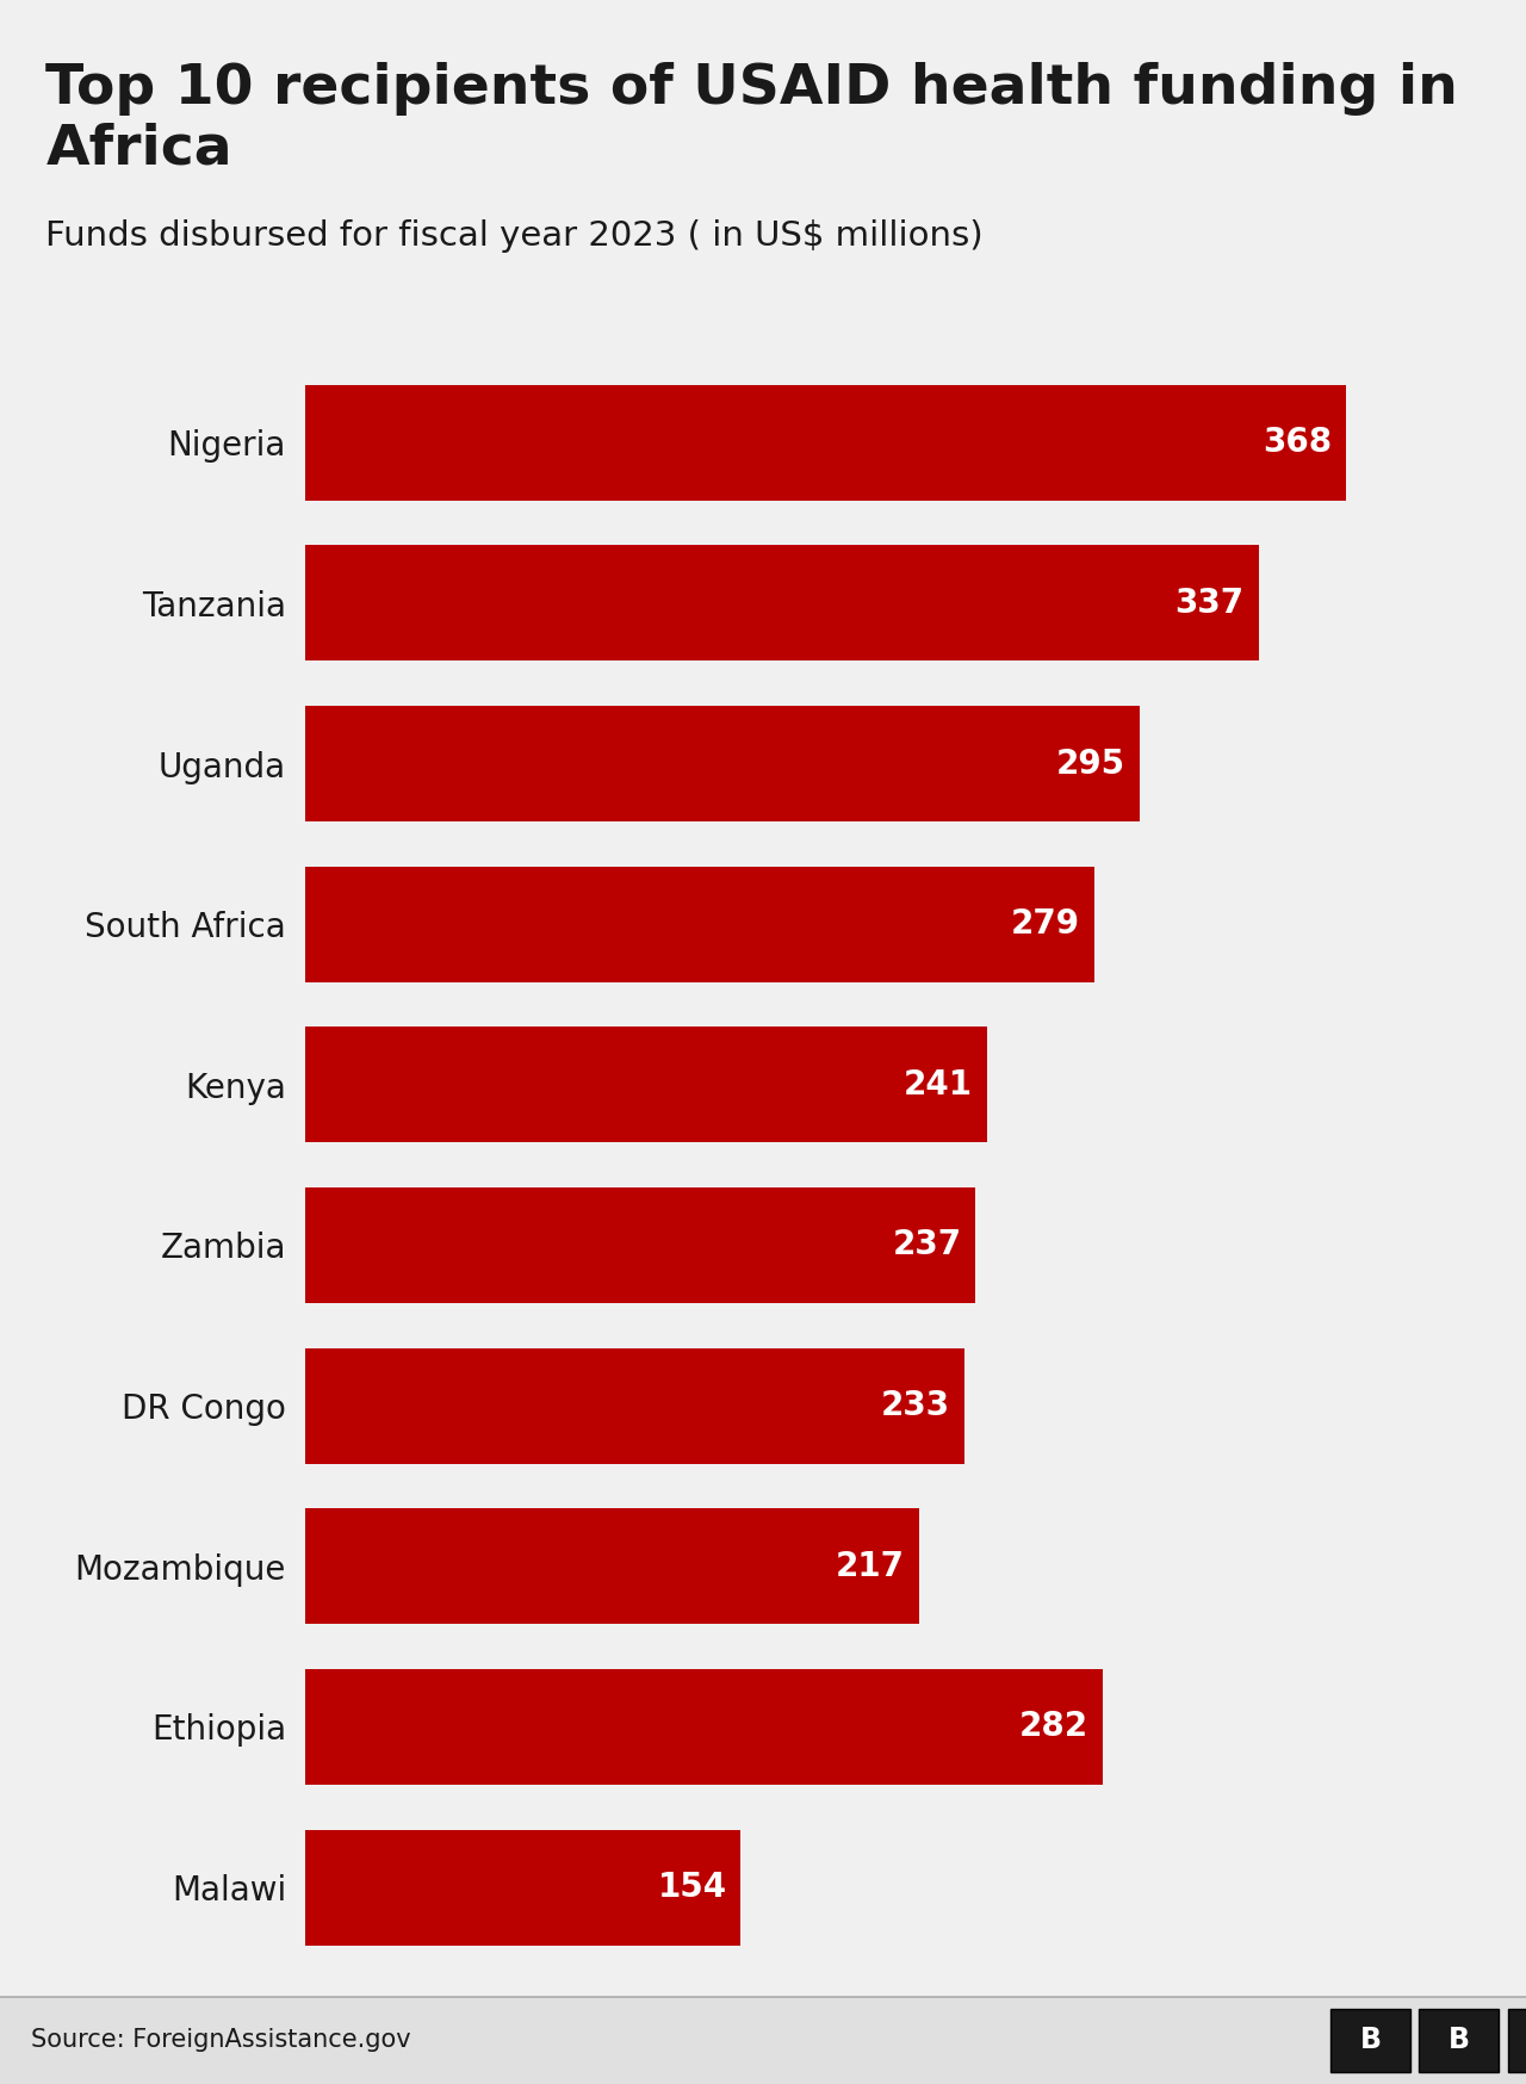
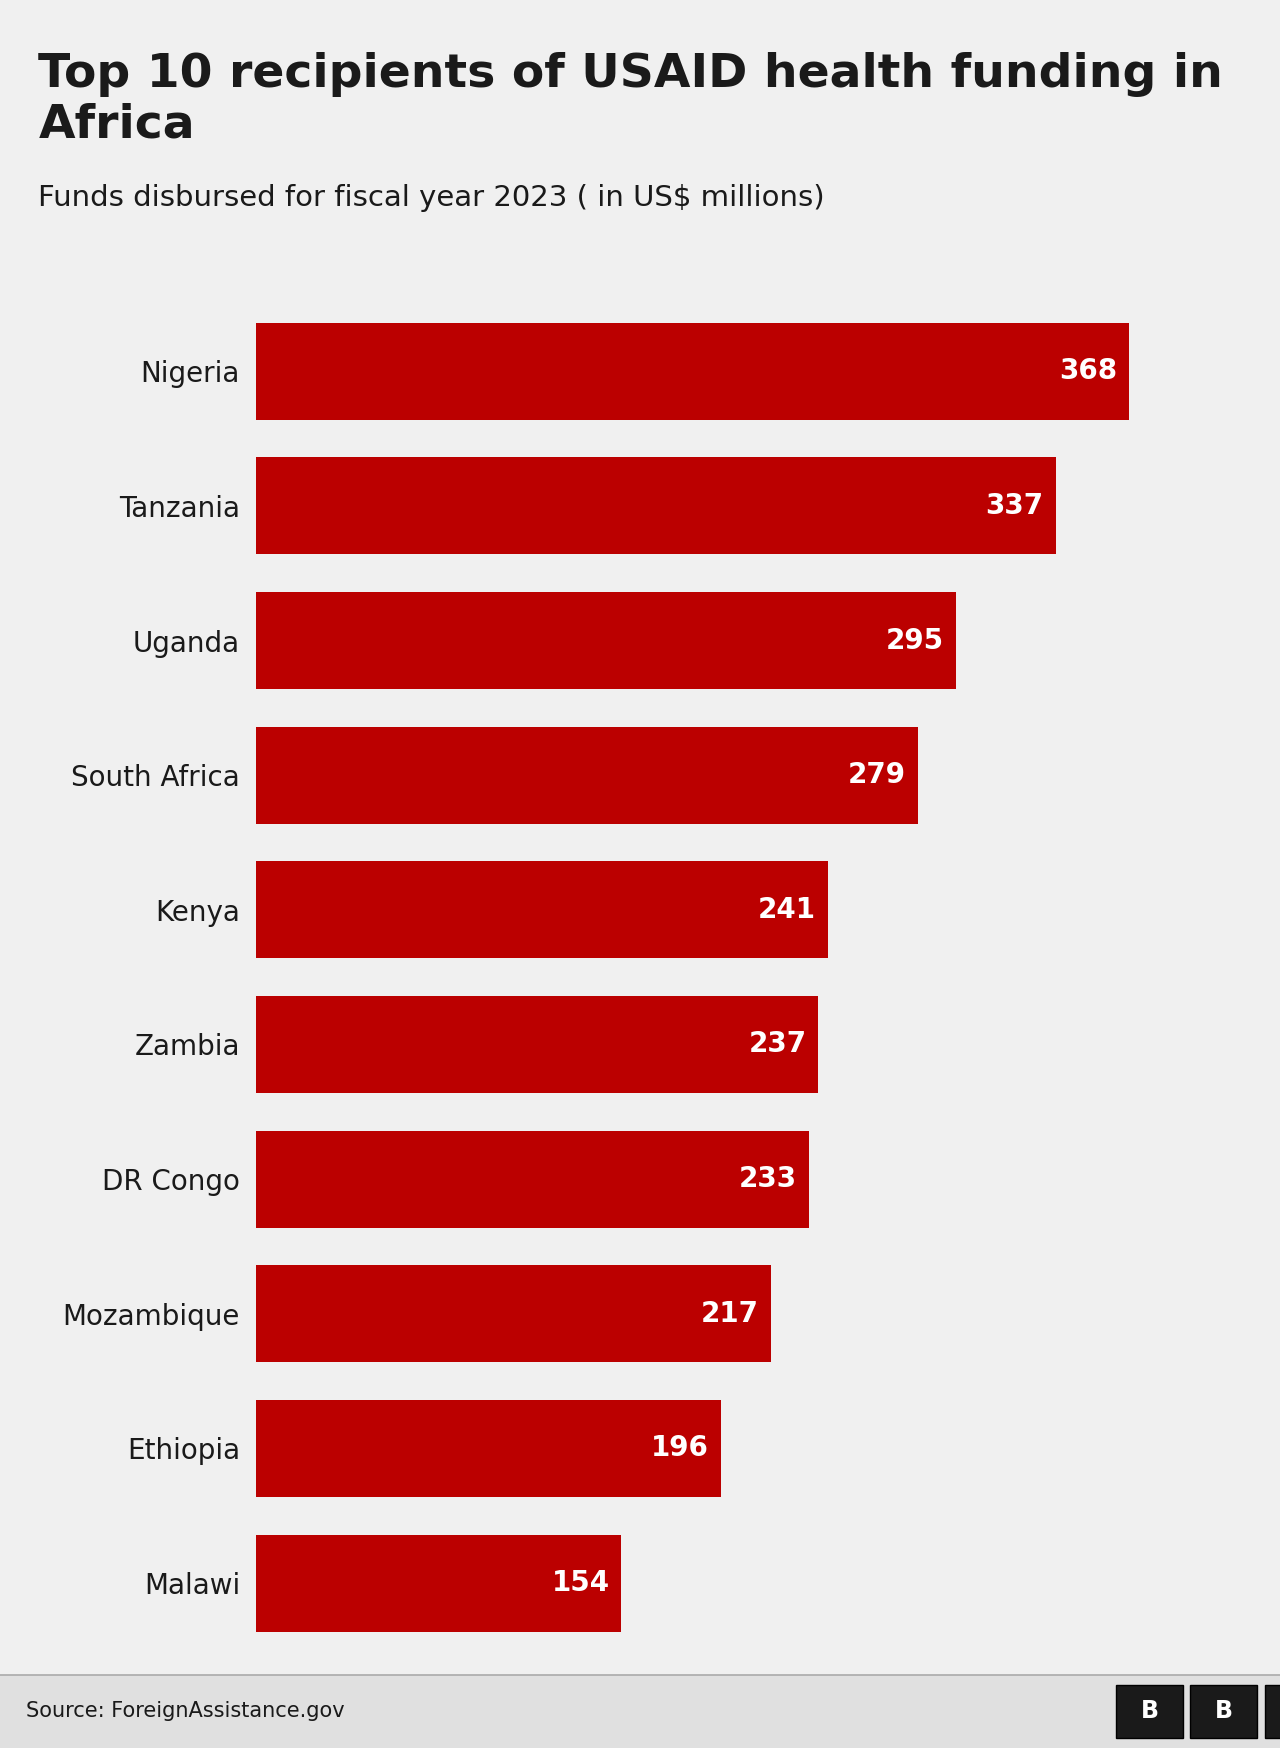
Ethiopia: 282 -> 196
